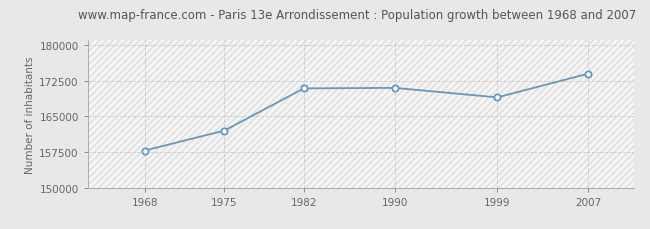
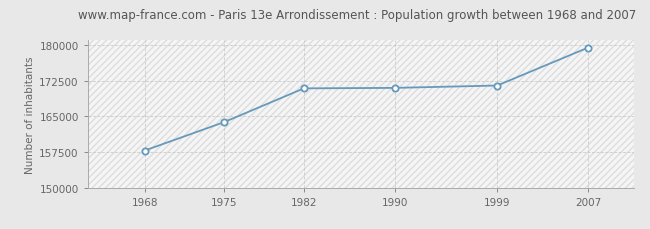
1975: 162000 -> 163800
1999: 169000 -> 171500
2007: 174000 -> 179500
